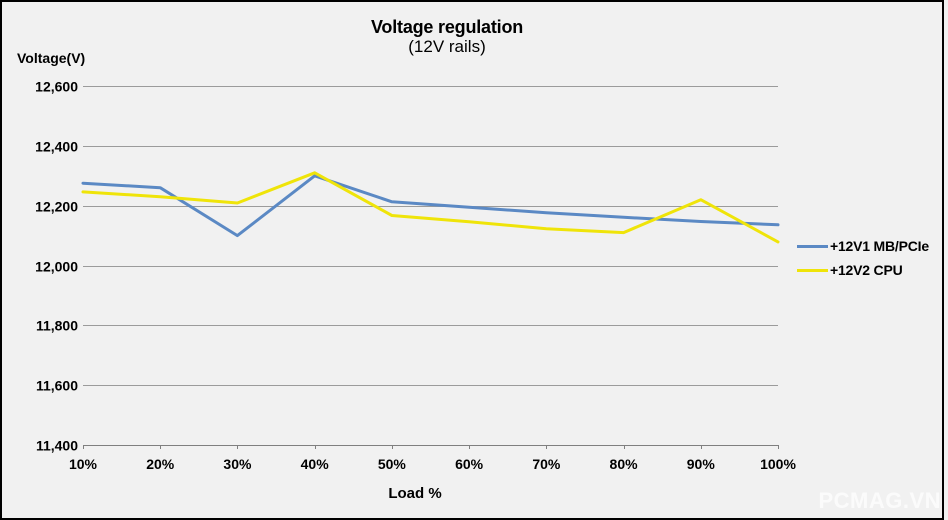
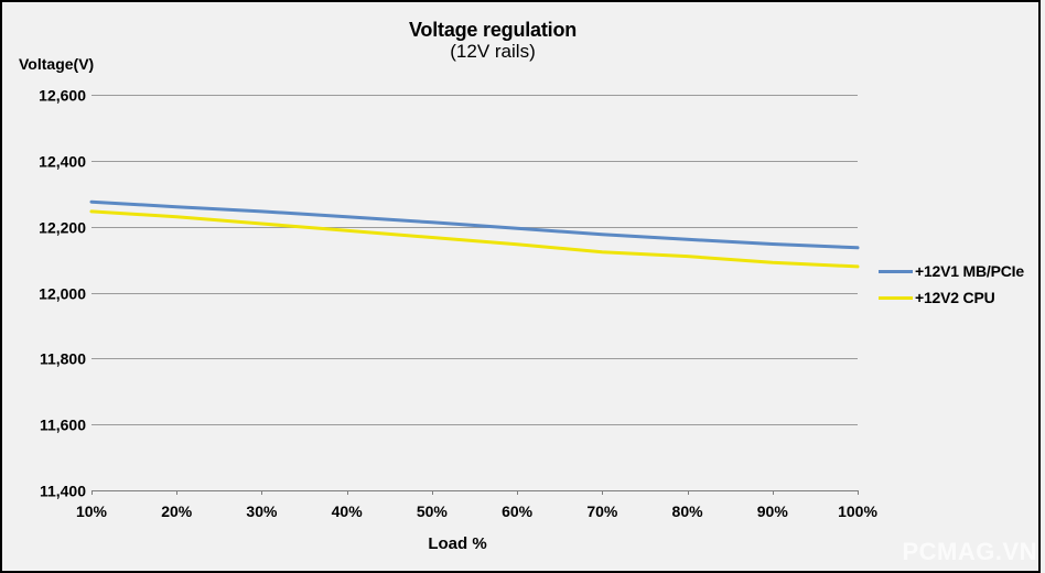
+12V1 MB/PCIe/30%: 12100 -> 12250
+12V1 MB/PCIe/40%: 12300 -> 12230
+12V2 CPU/40%: 12310 -> 12190
+12V2 CPU/90%: 12220 -> 12090
